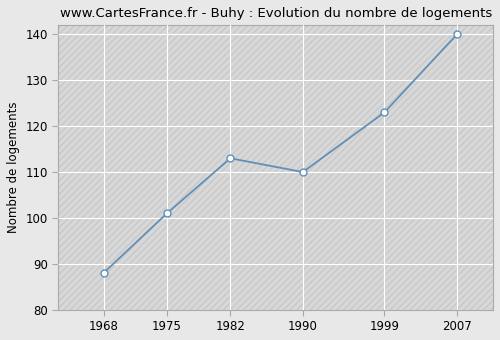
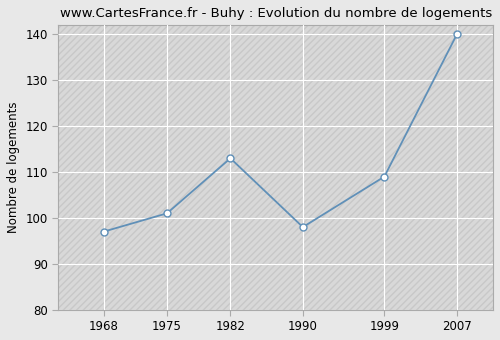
1968: 88 -> 97
1990: 110 -> 98
1999: 123 -> 109
